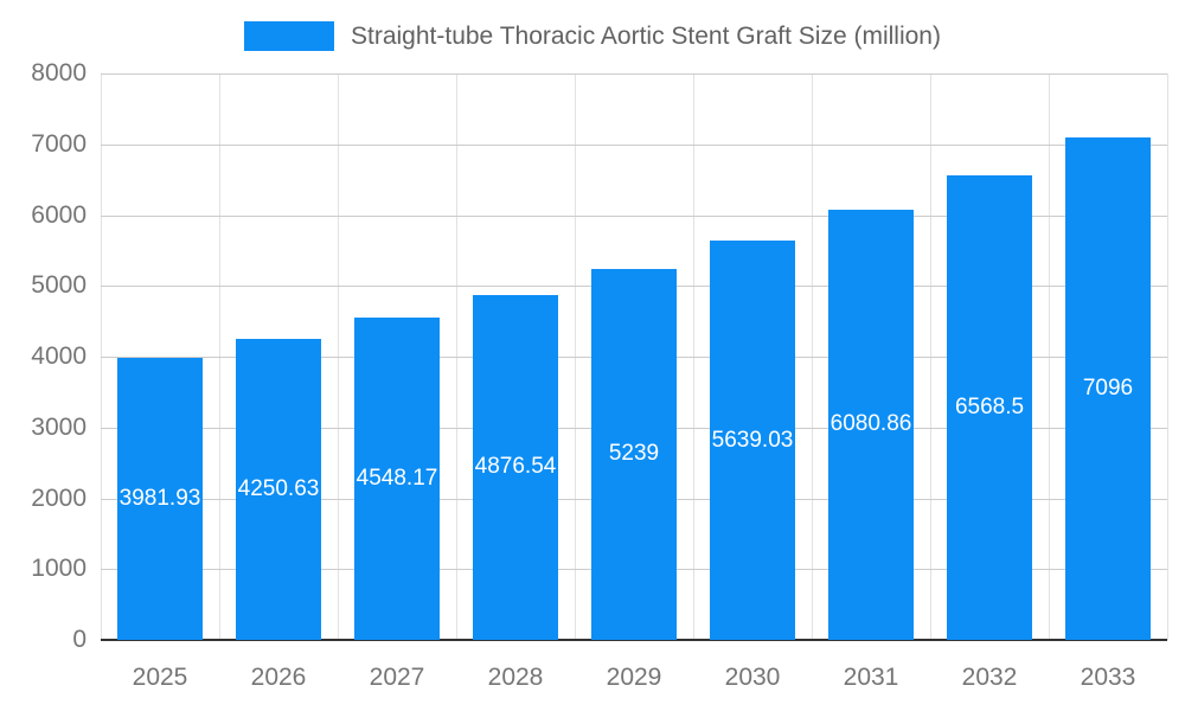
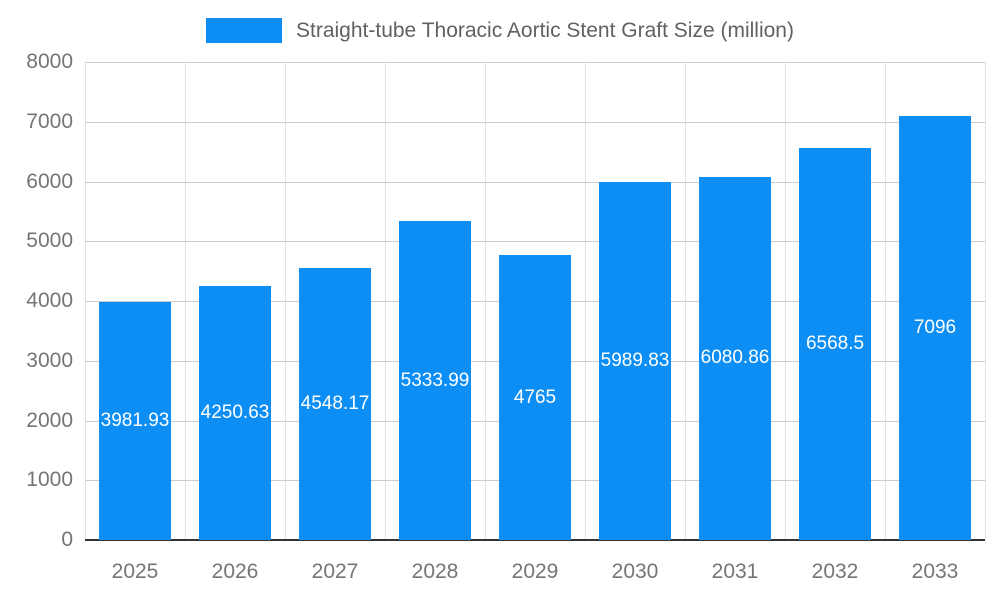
2028: 4876.54 -> 5333.99
2029: 5239 -> 4765
2030: 5639.03 -> 5989.83
